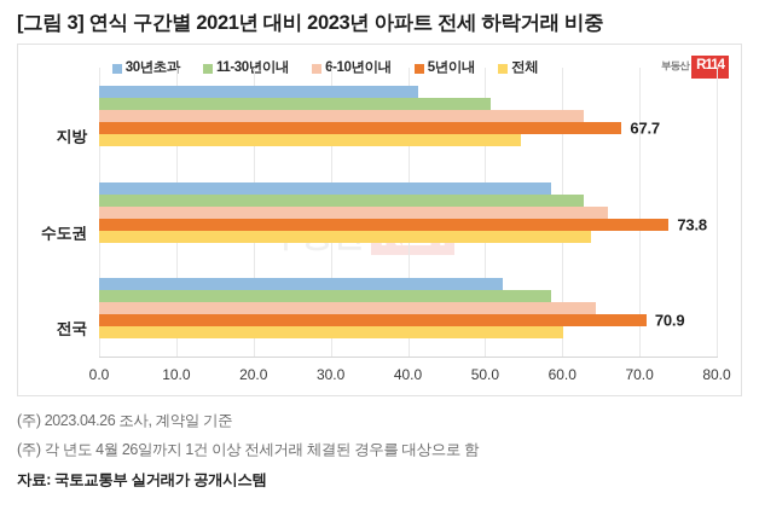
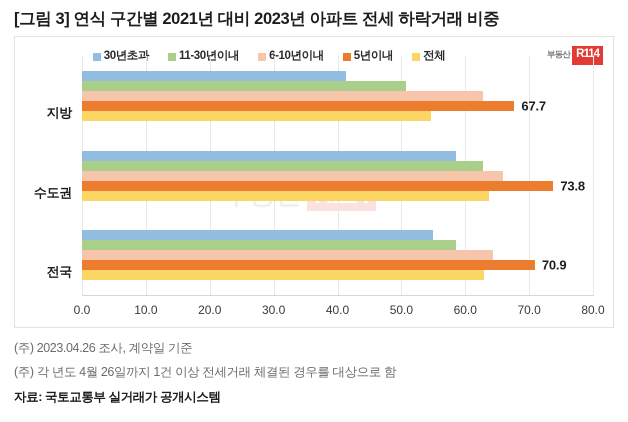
30년초과/전국: 52 -> 55
전체/전국: 60 -> 63
